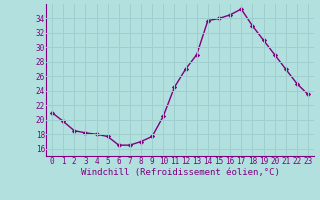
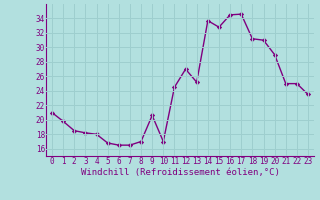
5: 17.7 -> 16.8
9: 17.7 -> 20.6
10: 20.5 -> 17.0
13: 29.0 -> 25.2
15: 34.0 -> 32.8
17: 35.3 -> 34.6
18: 33.0 -> 31.2
21: 27.0 -> 25.0
